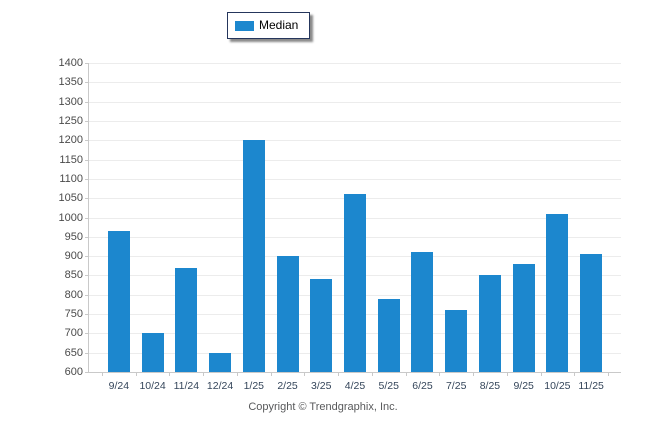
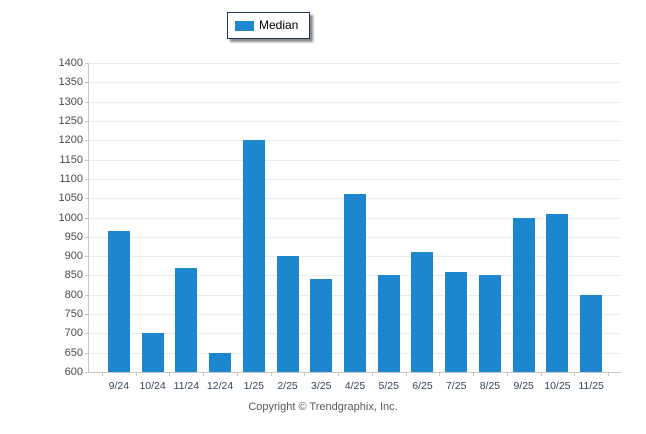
5/25: 790 -> 850
7/25: 760 -> 860
9/25: 880 -> 1000
11/25: 900 -> 800
